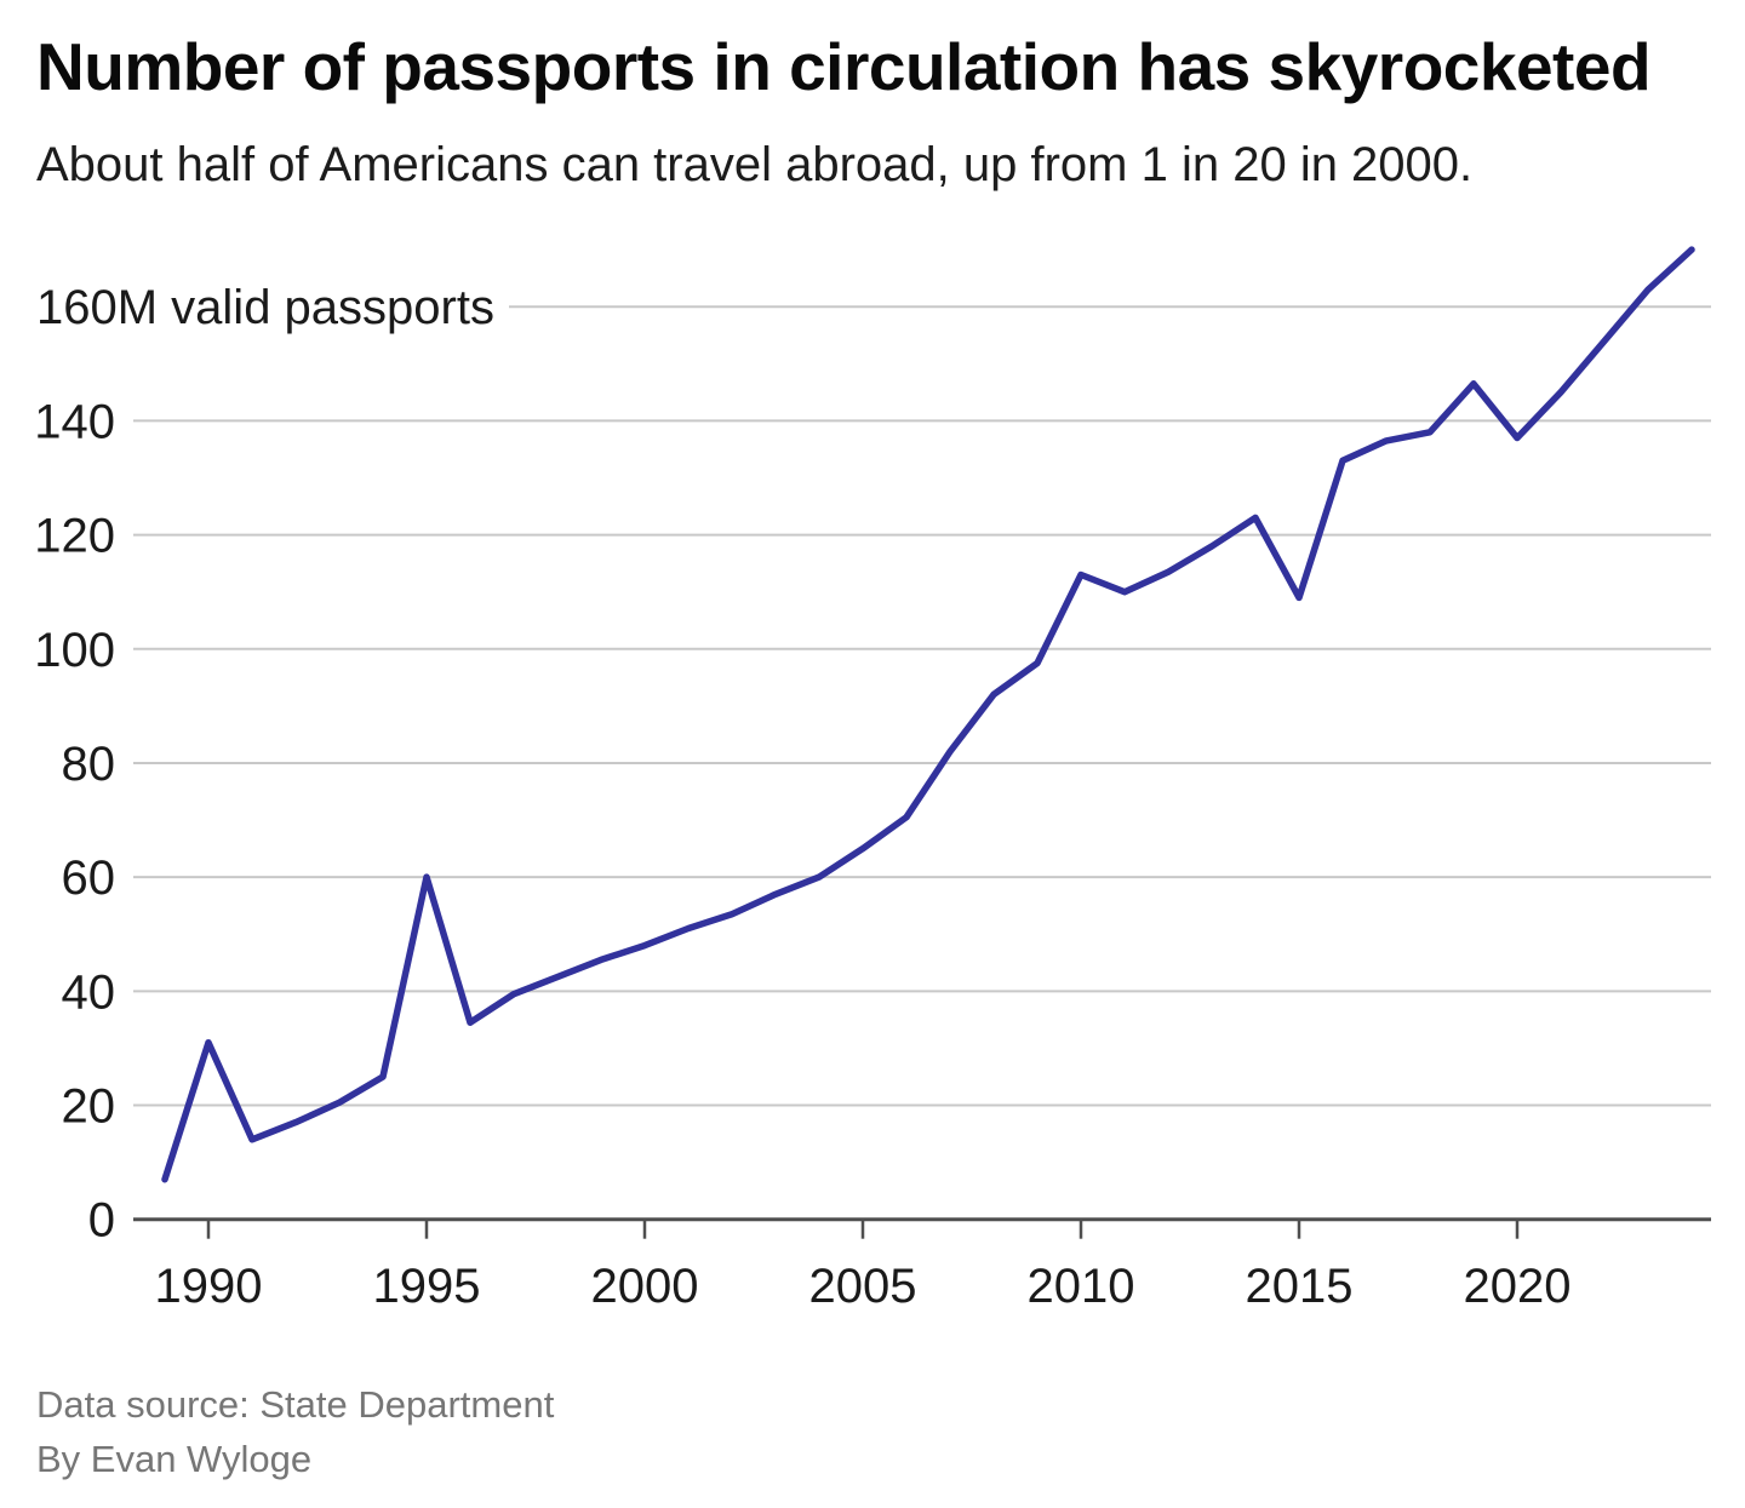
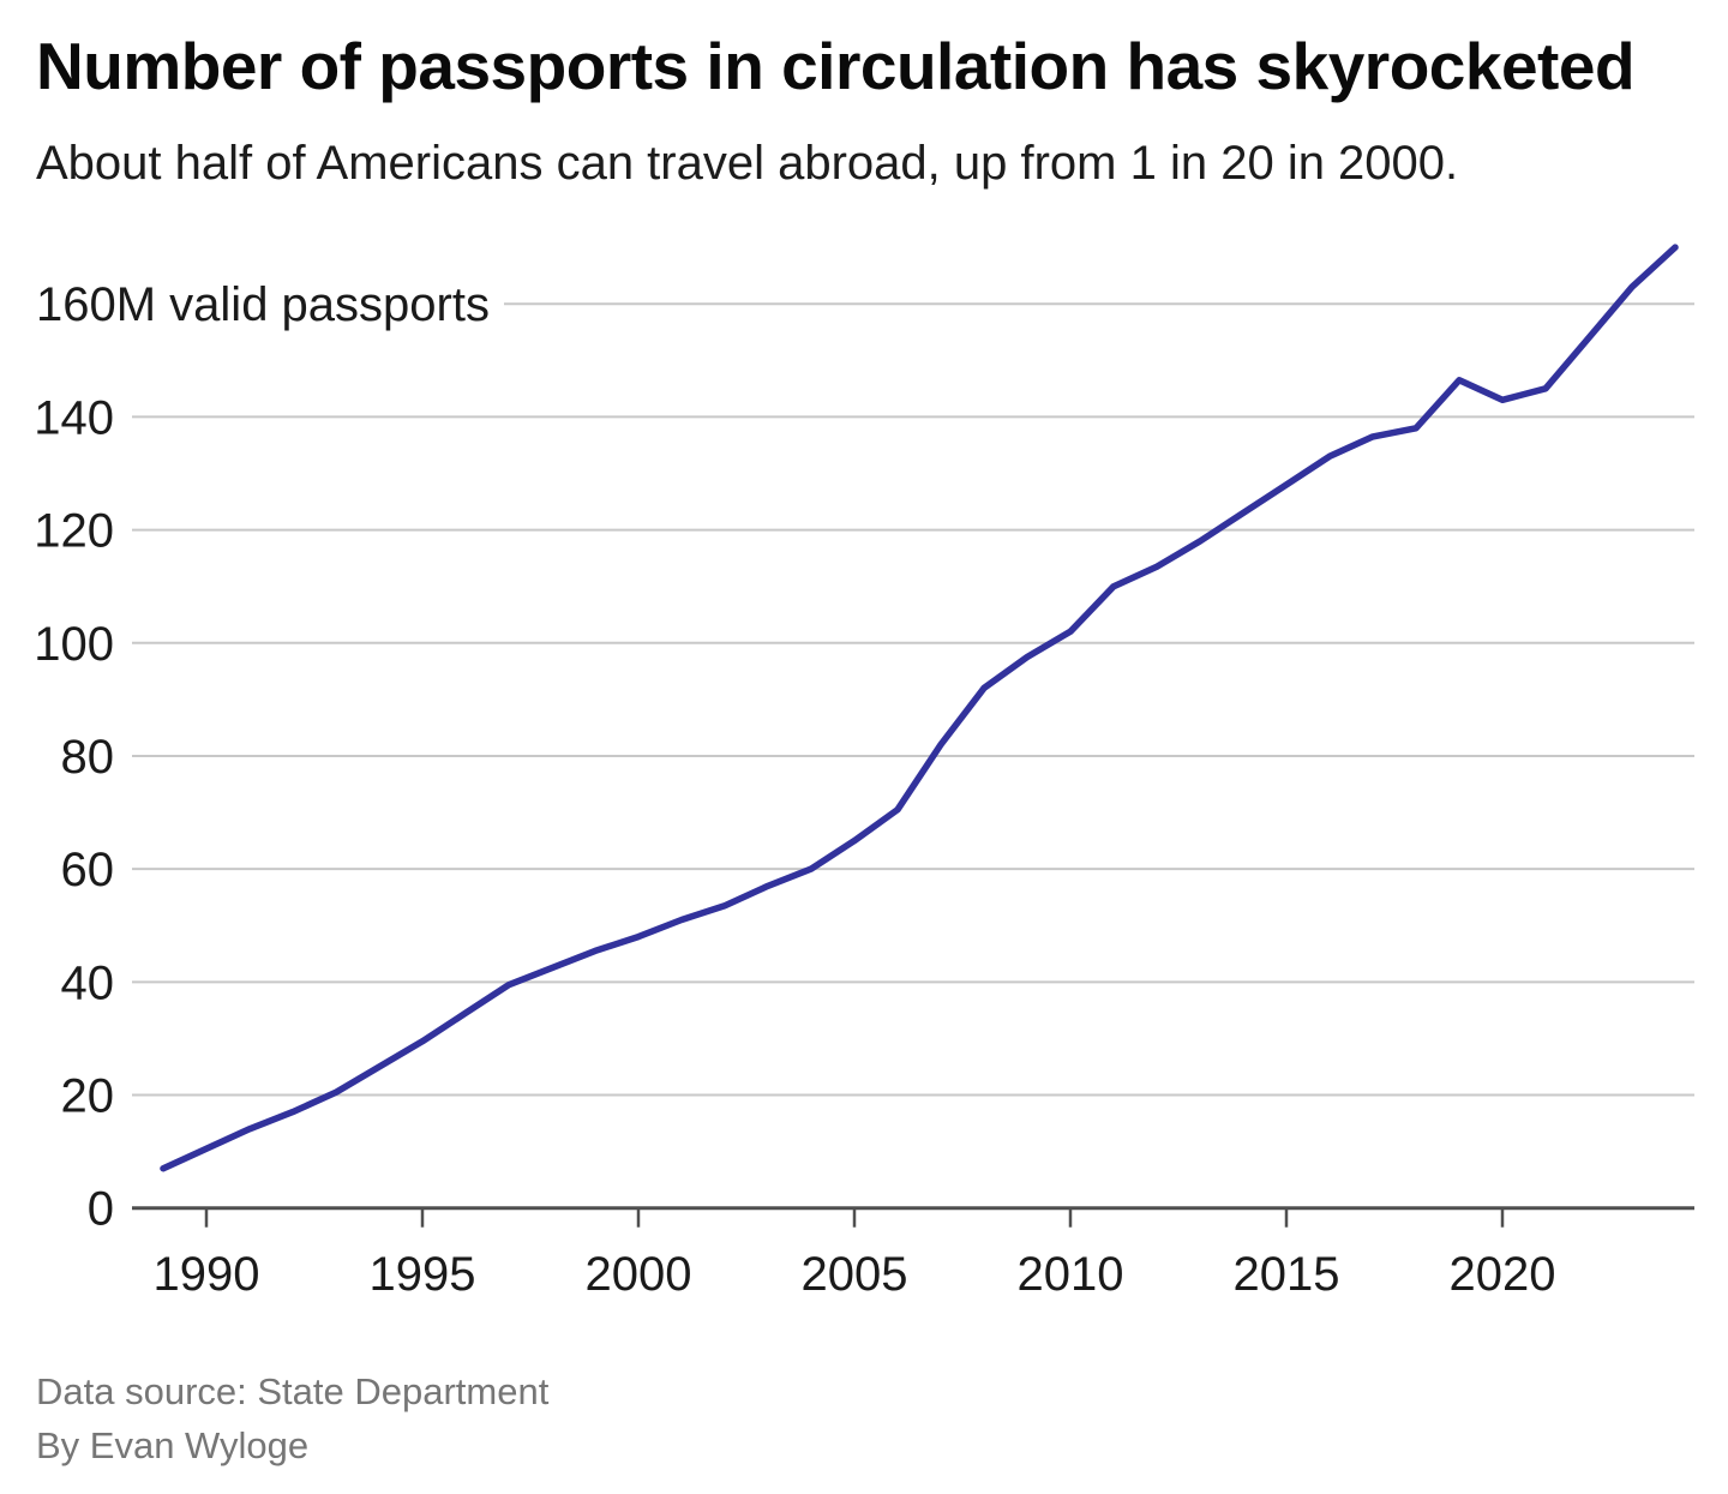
1990: 31 -> 10
1995: 60 -> 30
2010: 113 -> 102
2015: 109 -> 128
2020: 137 -> 143
